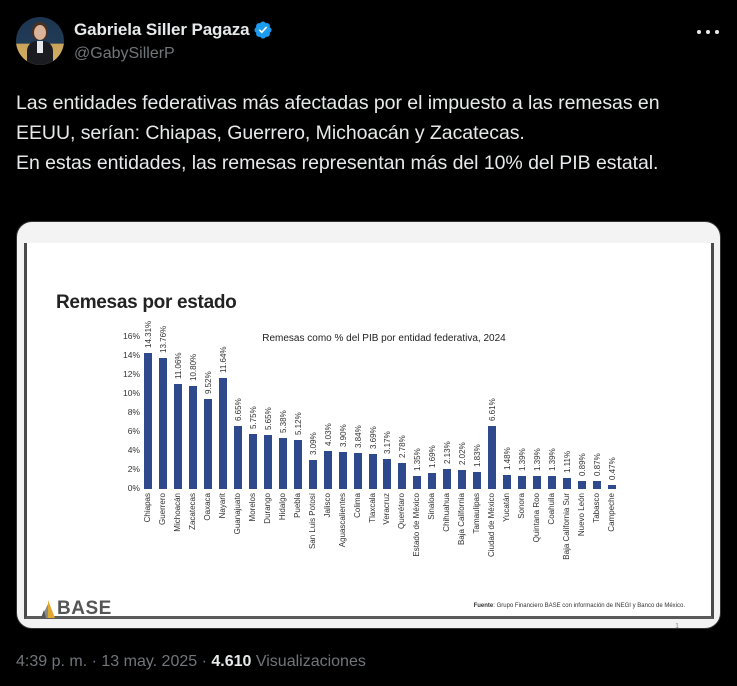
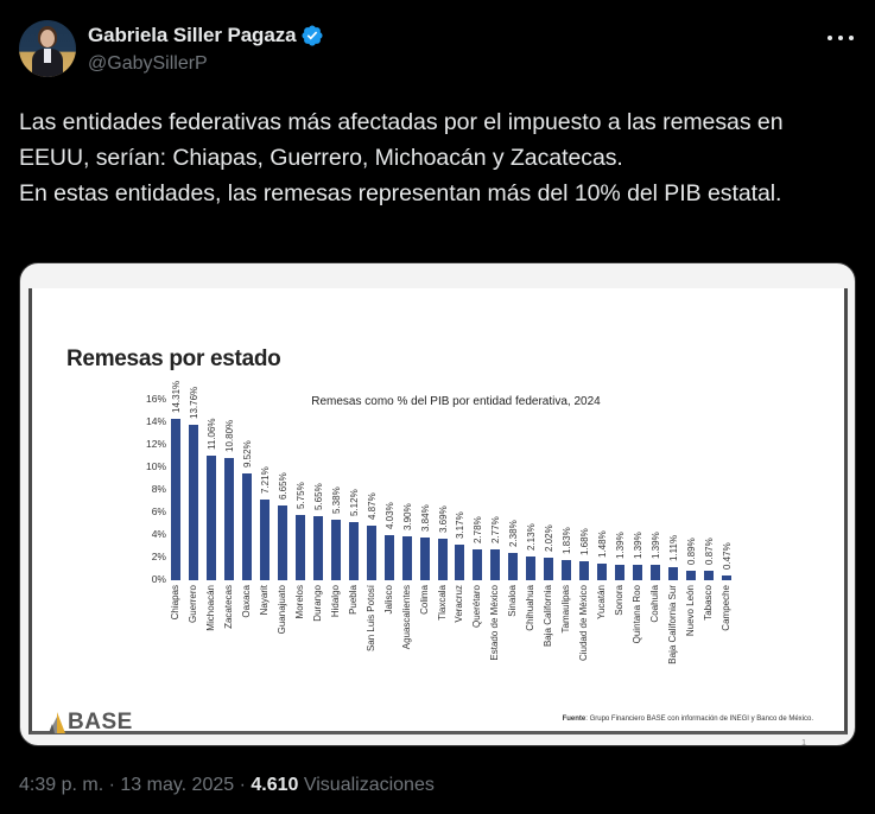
Nayarit: 11.64% -> 7.21%
San Luis Potosí: 3.09% -> 4.87%
Estado de México: 1.35% -> 2.77%
Sinaloa: 1.69% -> 2.38%
Ciudad de México: 6.61% -> 1.68%
